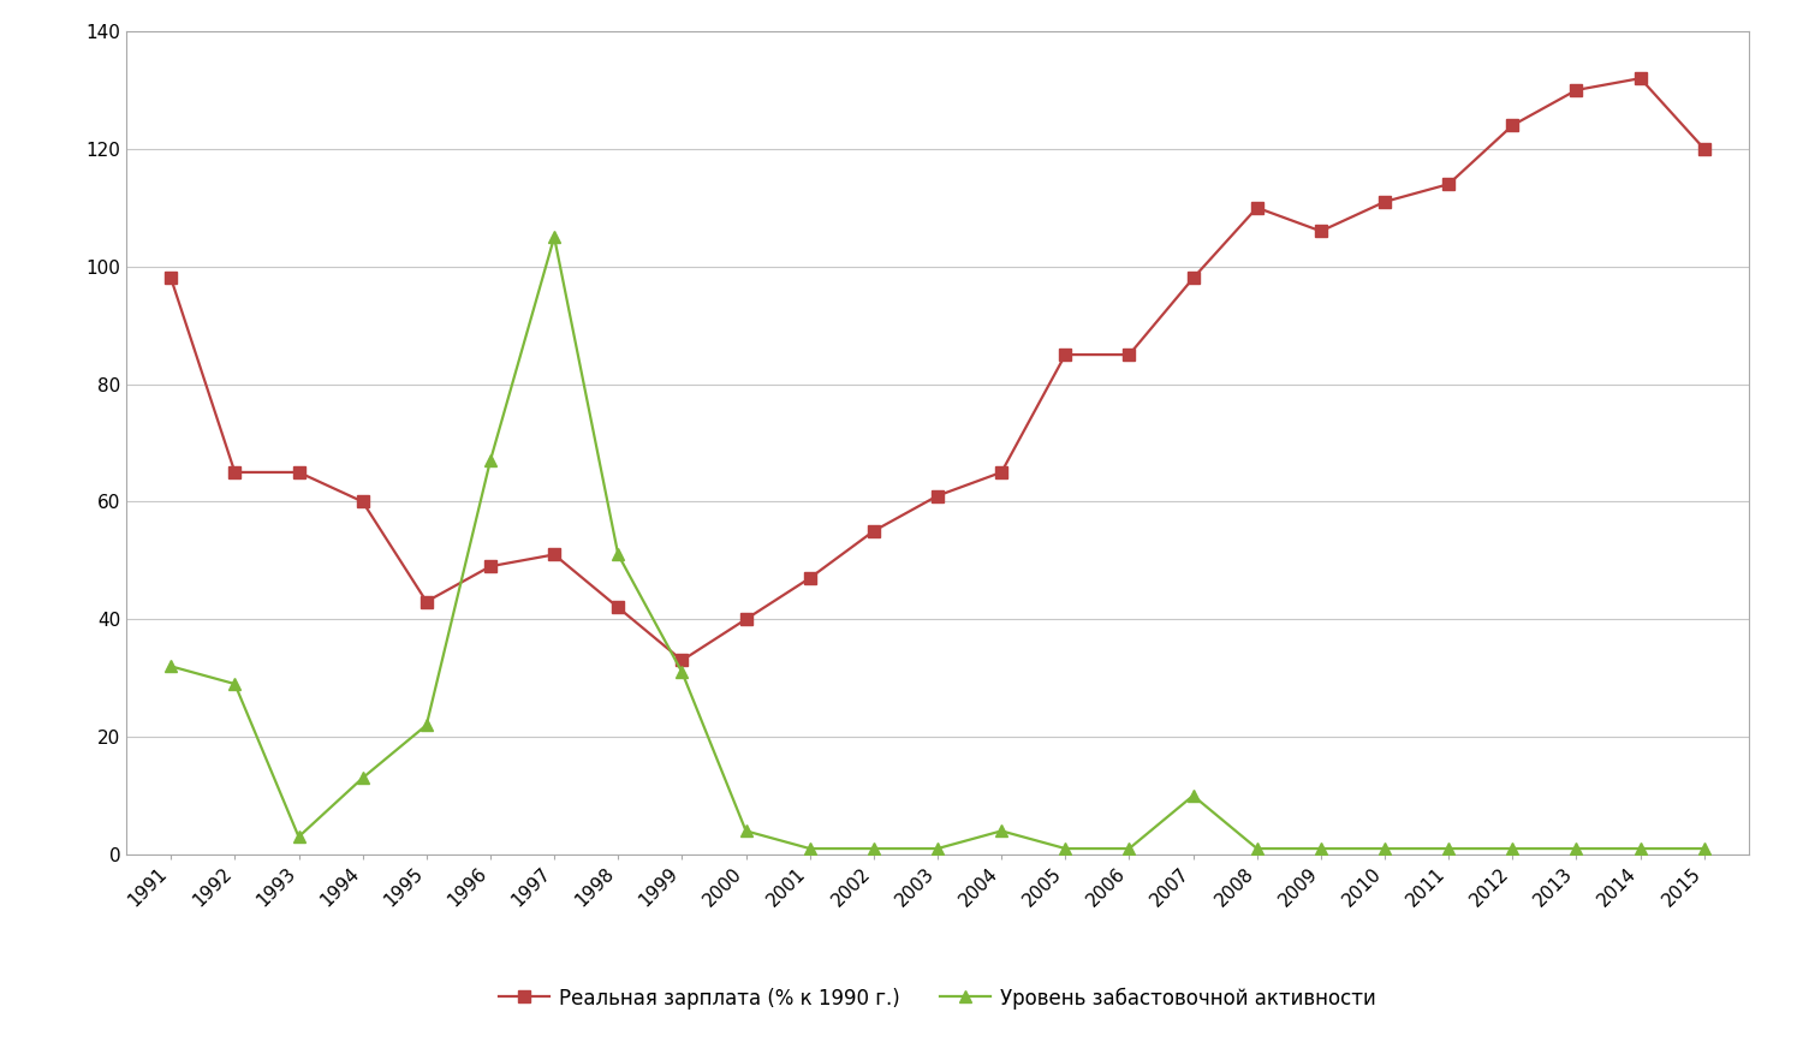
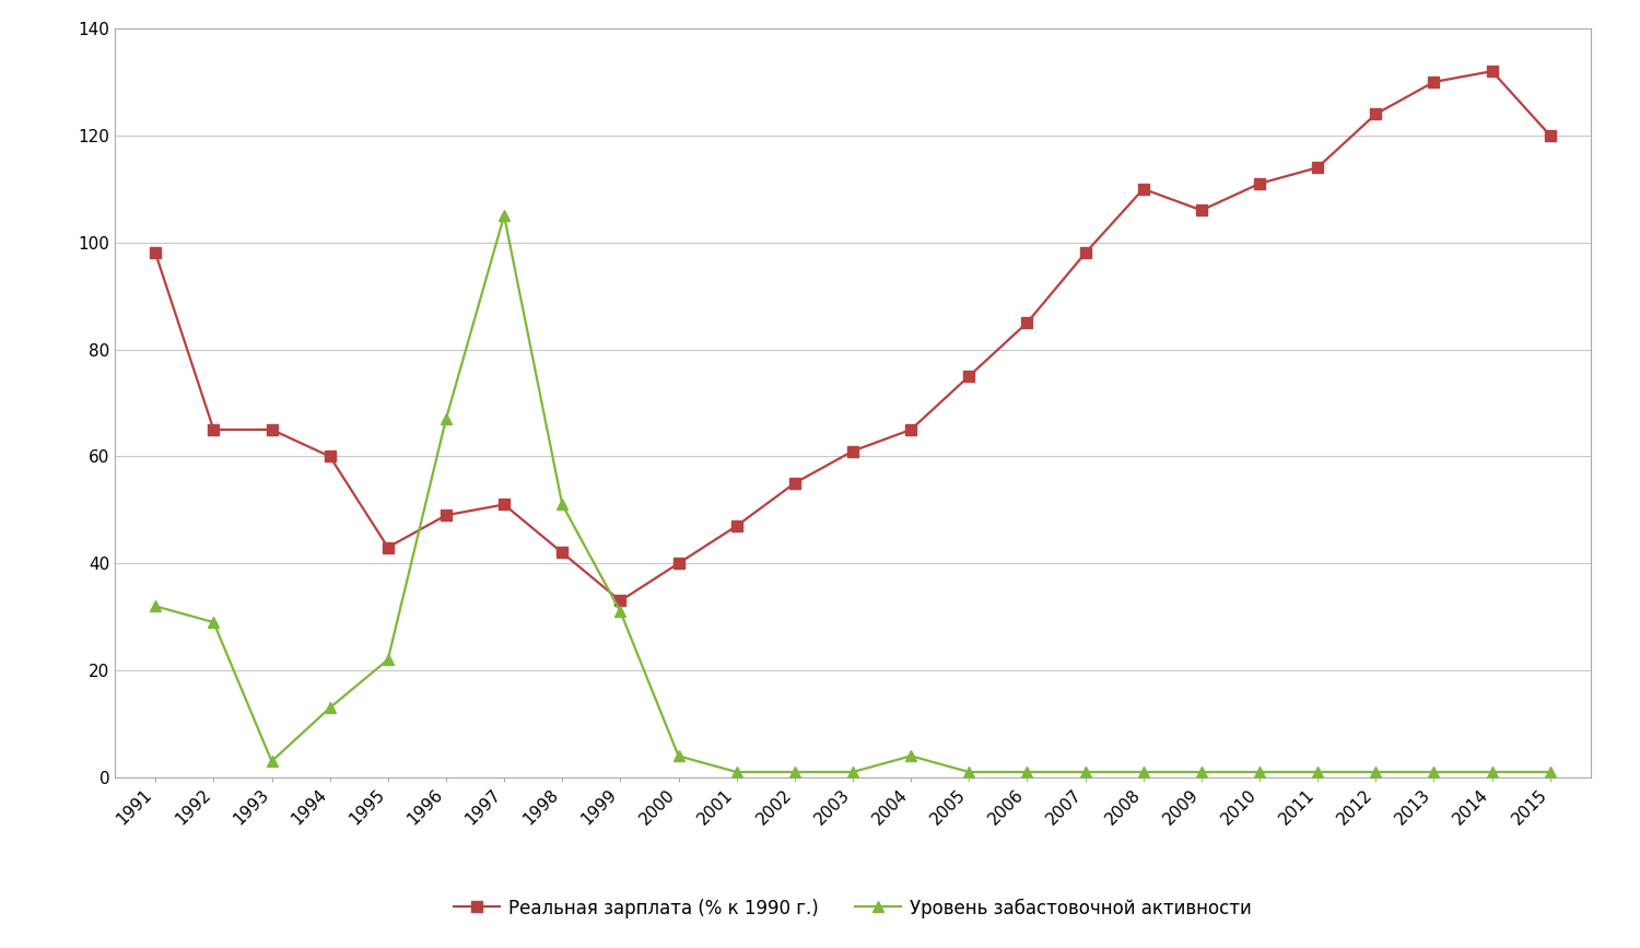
Реальная зарплата (% к 1990 г.)/2005: 85 -> 75
Уровень забастовочной активности/2007: 10 -> 1
